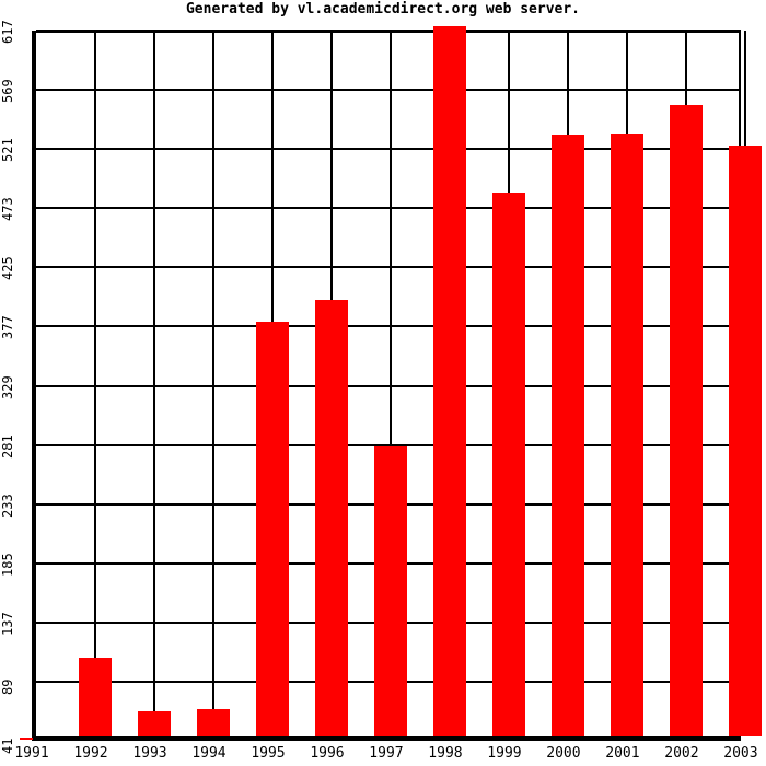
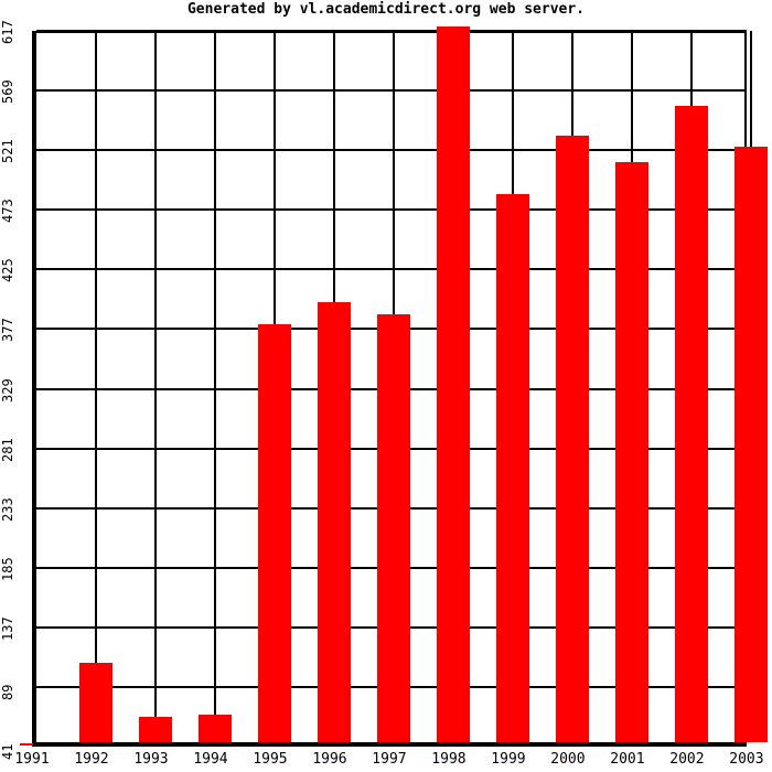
1997: 276 -> 385
2001: 530 -> 508
